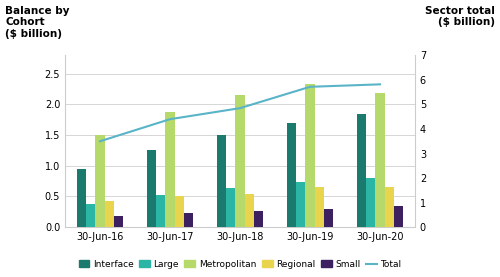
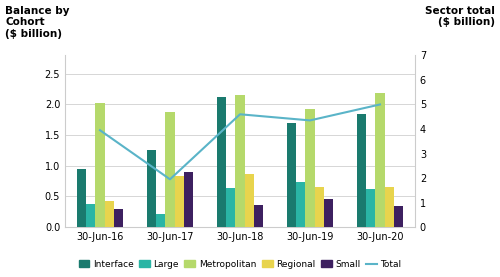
Metropolitan/30-Jun-16: 1.50 -> 2.02
Total/30-Jun-16: 3.50 -> 3.95
Small/30-Jun-16: 0.18 -> 0.30
Large/30-Jun-17: 0.53 -> 0.22
Total/30-Jun-17: 4.40 -> 1.95
Regional/30-Jun-17: 0.51 -> 0.84
Small/30-Jun-17: 0.23 -> 0.90
Interface/30-Jun-18: 1.50 -> 2.12
Total/30-Jun-18: 4.85 -> 4.60
Regional/30-Jun-18: 0.54 -> 0.86
Small/30-Jun-18: 0.26 -> 0.36
Metropolitan/30-Jun-19: 2.33 -> 1.92
Total/30-Jun-19: 5.72 -> 4.35
Small/30-Jun-19: 0.30 -> 0.46
Large/30-Jun-20: 0.80 -> 0.62
Total/30-Jun-20: 5.82 -> 5.00
